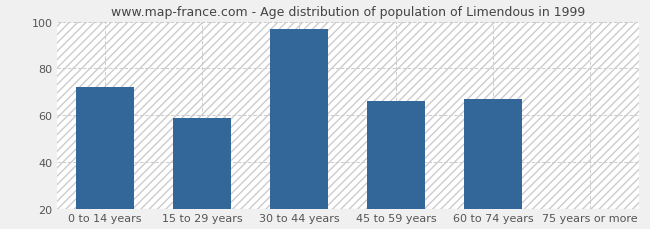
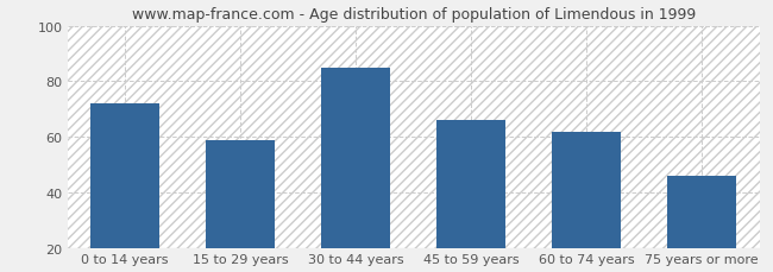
30 to 44 years: 97 -> 85
60 to 74 years: 67 -> 62
75 years or more: 20 -> 46
